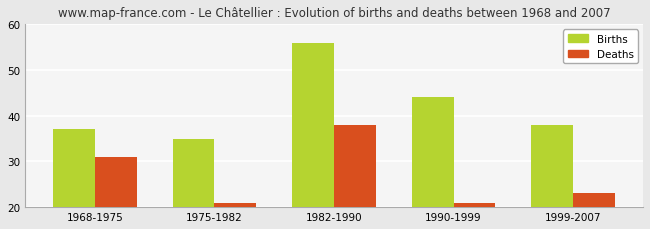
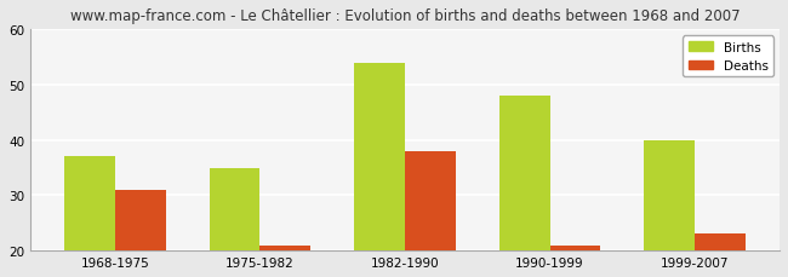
Births/1982-1990: 56 -> 54
Births/1990-1999: 44 -> 48
Births/1999-2007: 38 -> 40
